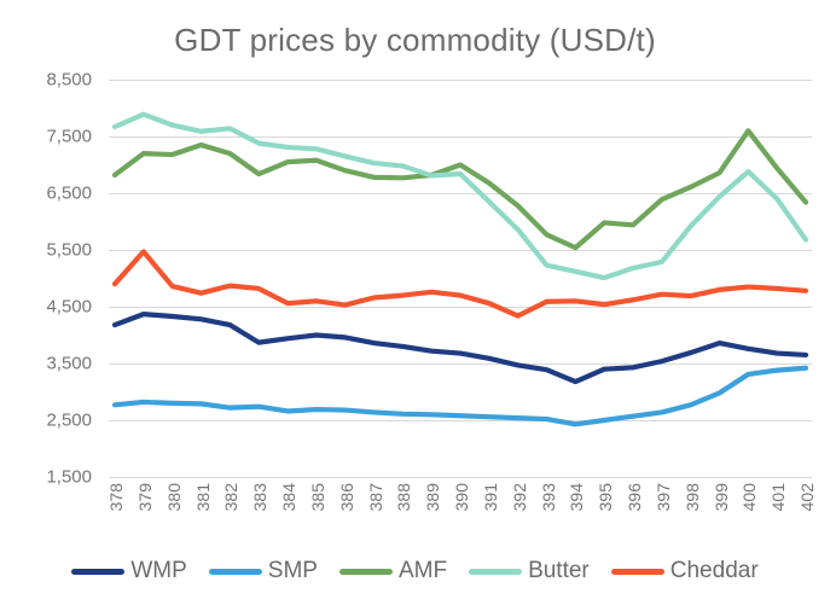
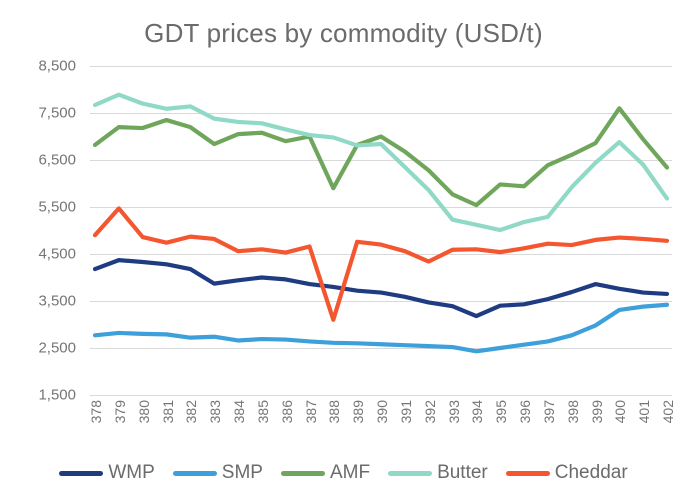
AMF/387: 6800 -> 7000
AMF/388: 6800 -> 5900
Cheddar/388: 4700 -> 3100
